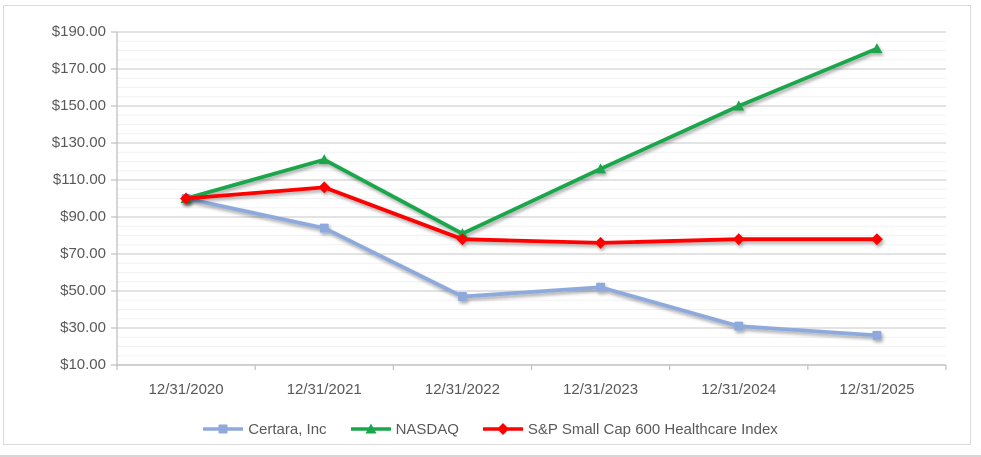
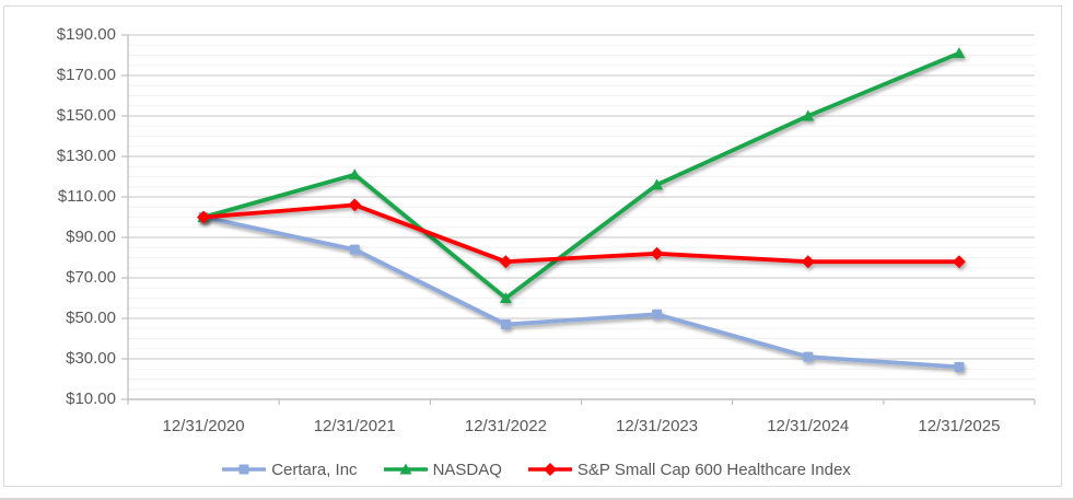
NASDAQ/12/31/2022: $81 -> $60
S&P Small Cap 600 Healthcare Index/12/31/2023: $76 -> $82
